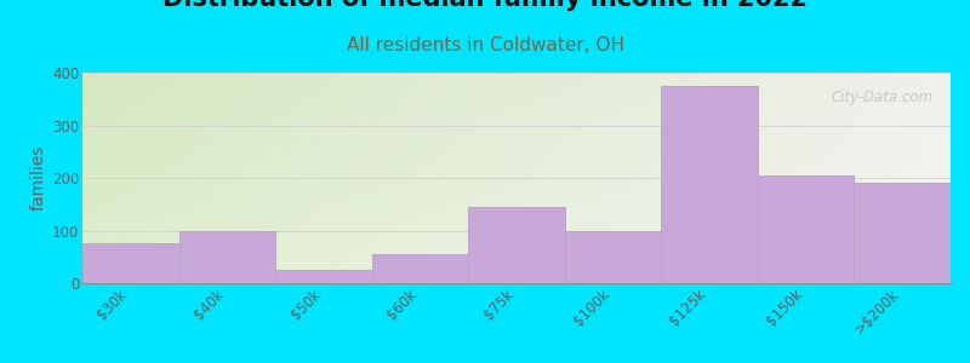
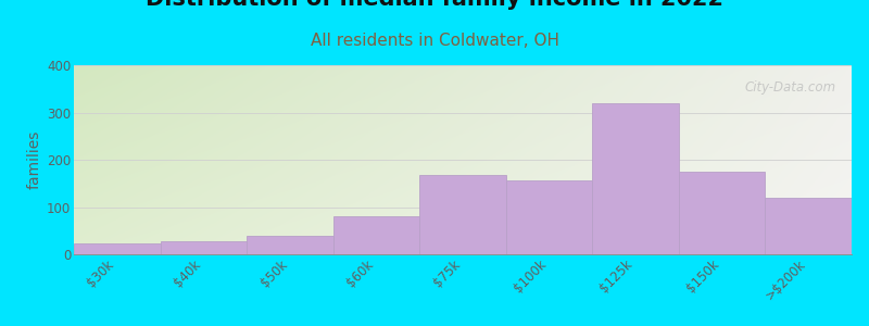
$30k: 75 -> 22
$40k: 100 -> 27
$50k: 25 -> 38
$60k: 55 -> 80
$75k: 145 -> 168
$100k: 100 -> 157
$125k: 375 -> 320
$150k: 205 -> 175
>$200k: 190 -> 120
